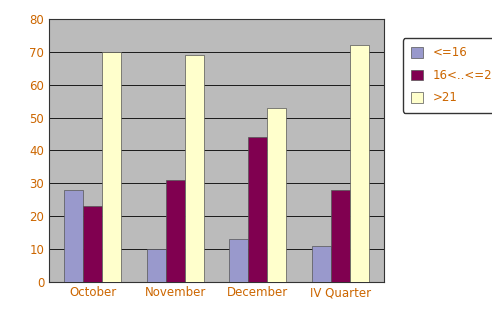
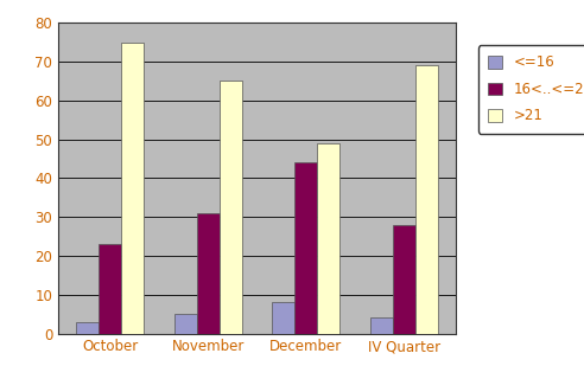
<=16/October: 28 -> 3
>21/October: 70 -> 75
<=16/November: 10 -> 5
>21/November: 69 -> 65
<=16/December: 13 -> 8
>21/December: 53 -> 49
<=16/IV Quarter: 11 -> 4
>21/IV Quarter: 72 -> 69
